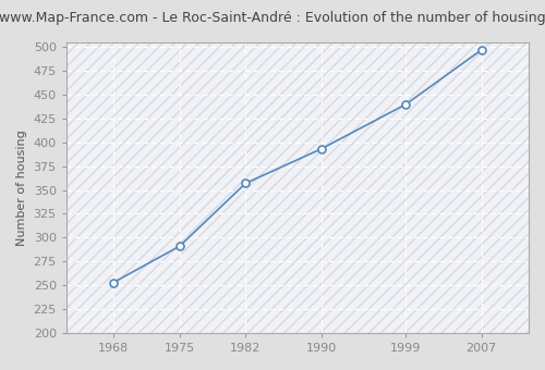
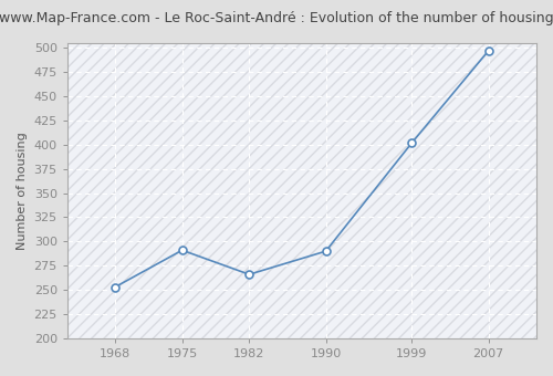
1982: 357 -> 266
1990: 393 -> 290
1999: 440 -> 402
